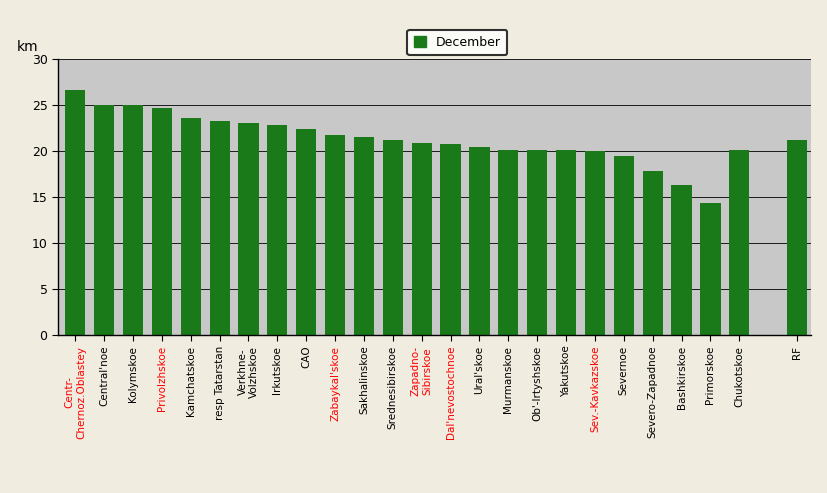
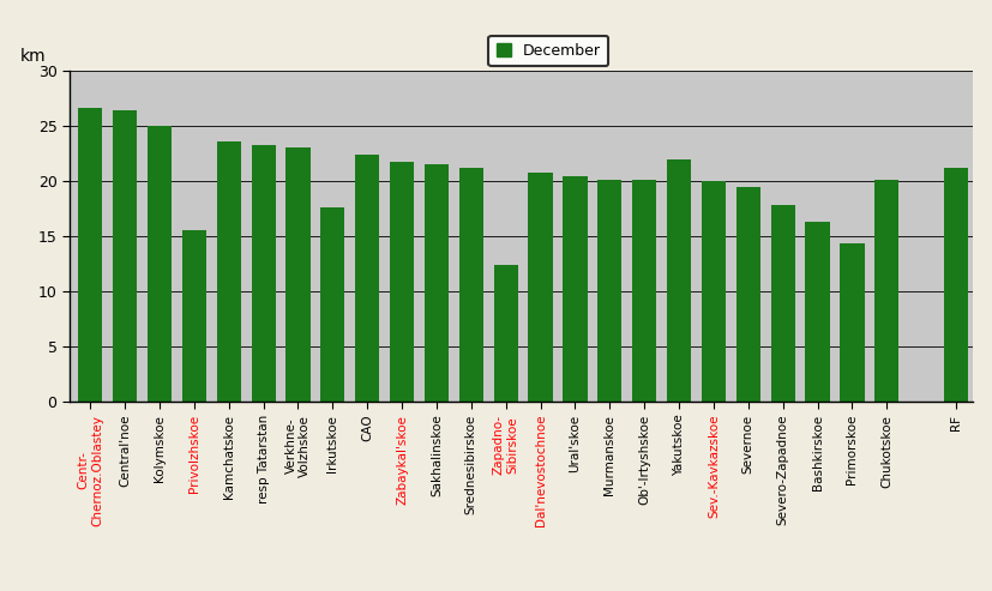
Central'noe: 25.0 -> 26.4
Privolzhskoe: 24.7 -> 15.6
Irkutskoe: 22.8 -> 17.6
Zapadno- Sibirskoe: 20.9 -> 12.4
Yakutskoe: 20.1 -> 22.0
